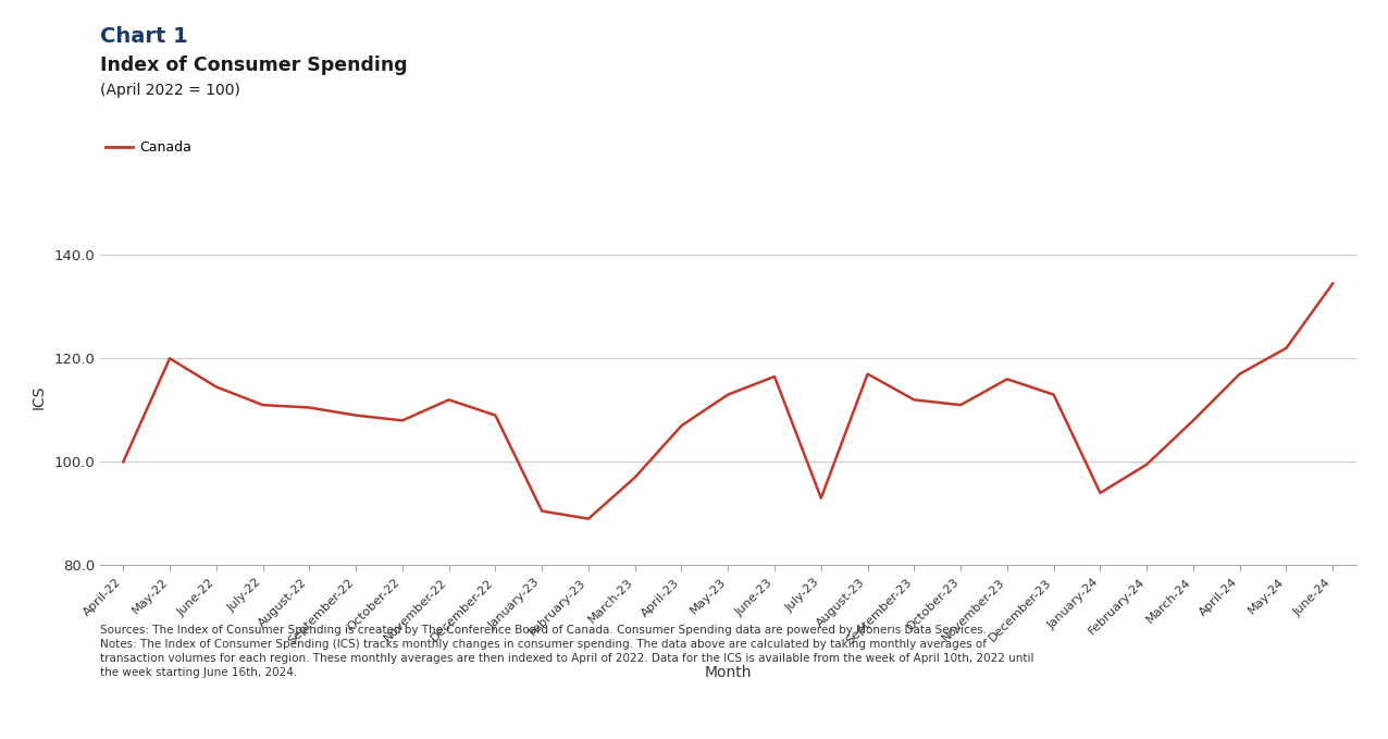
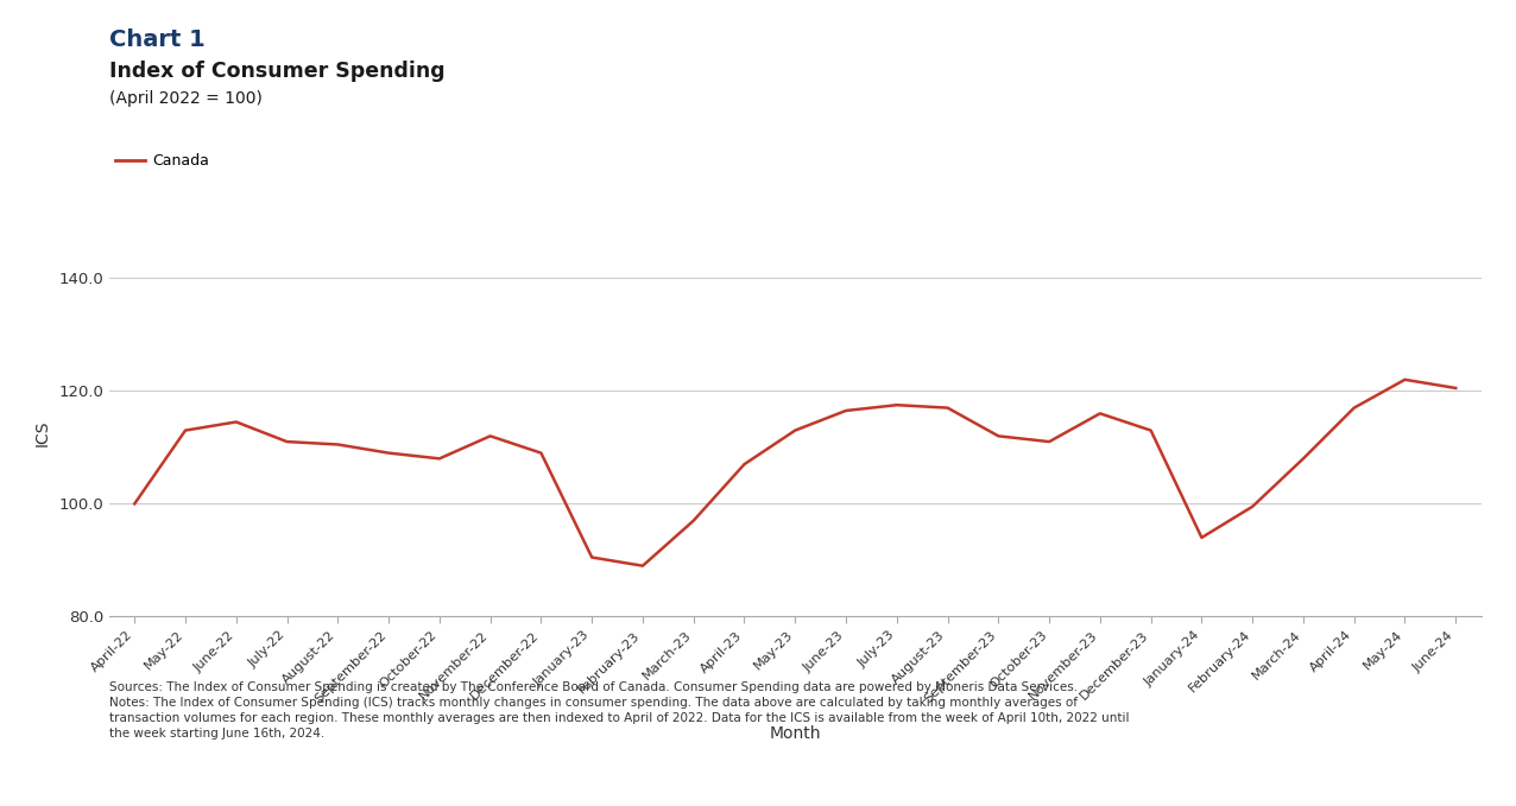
May-22: 120.0 -> 113.0
July-23: 93.0 -> 117.5
June-24: 134.5 -> 120.5
